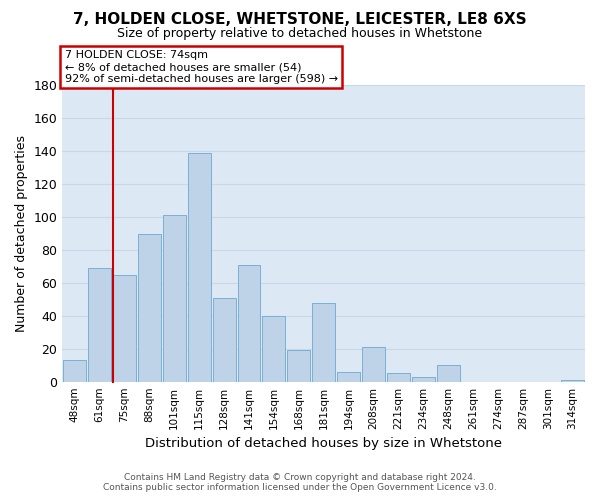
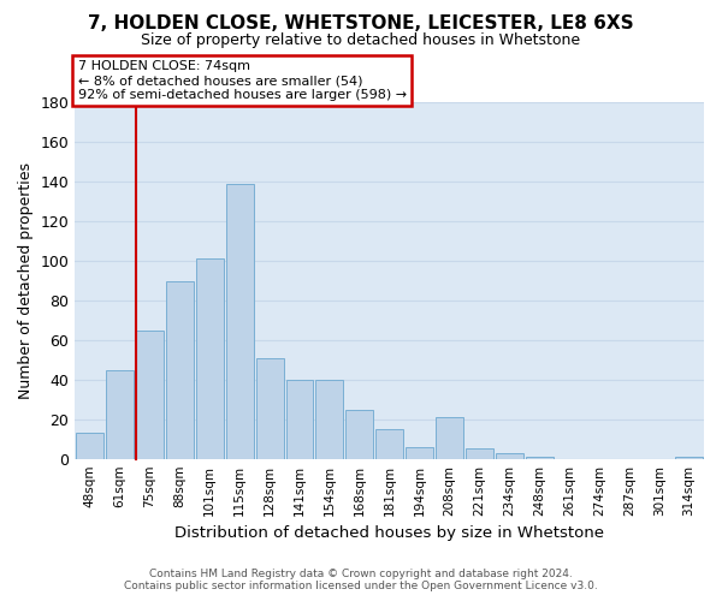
61sqm: 69 -> 45
141sqm: 71 -> 40
168sqm: 19 -> 25
181sqm: 48 -> 15
248sqm: 10 -> 1
